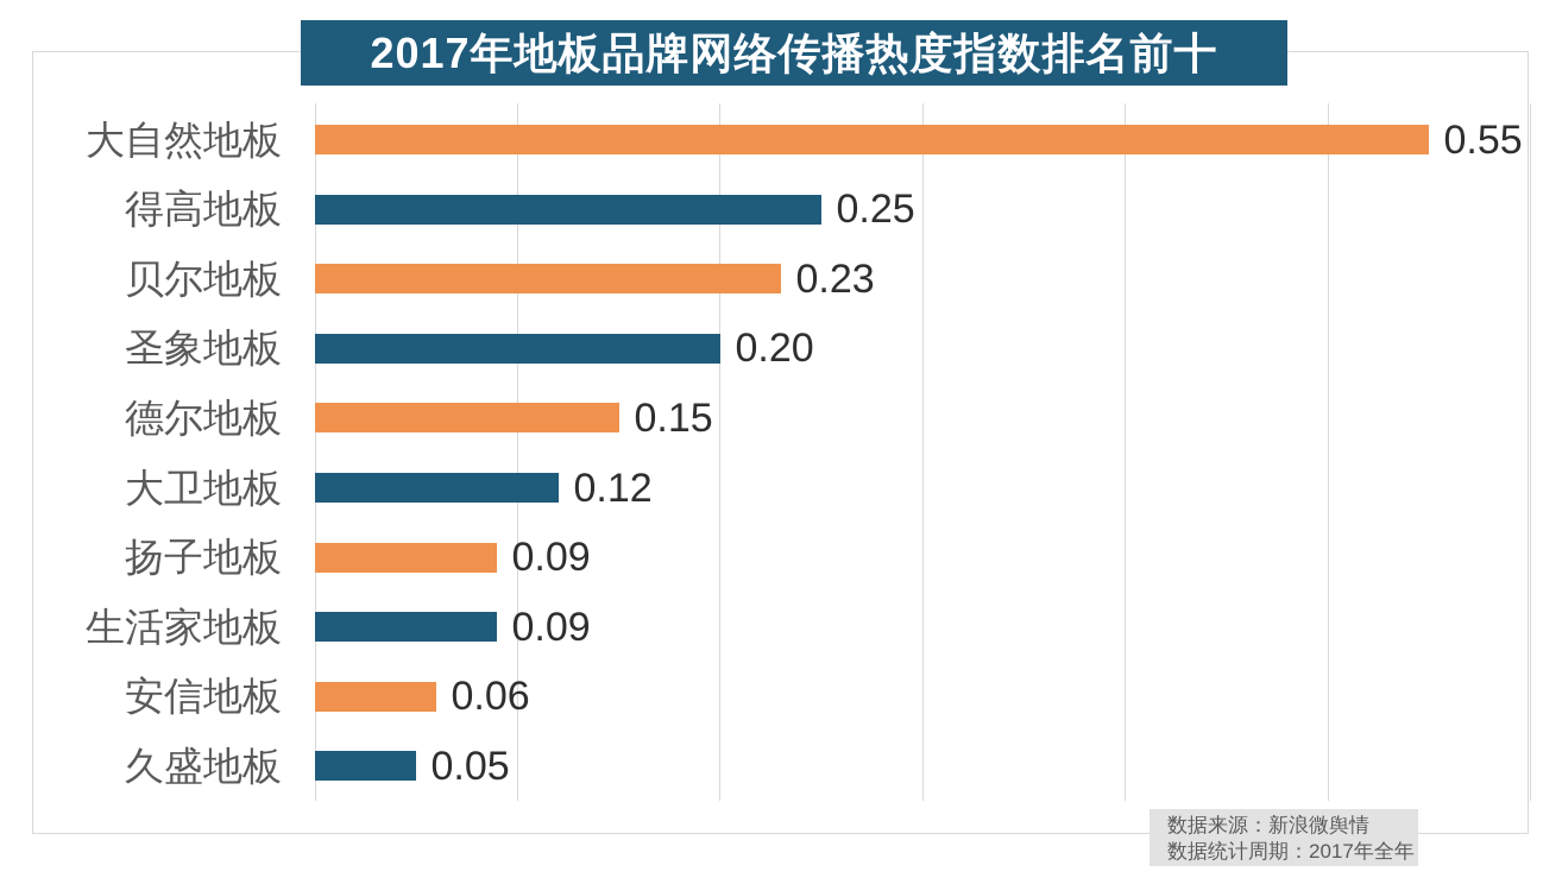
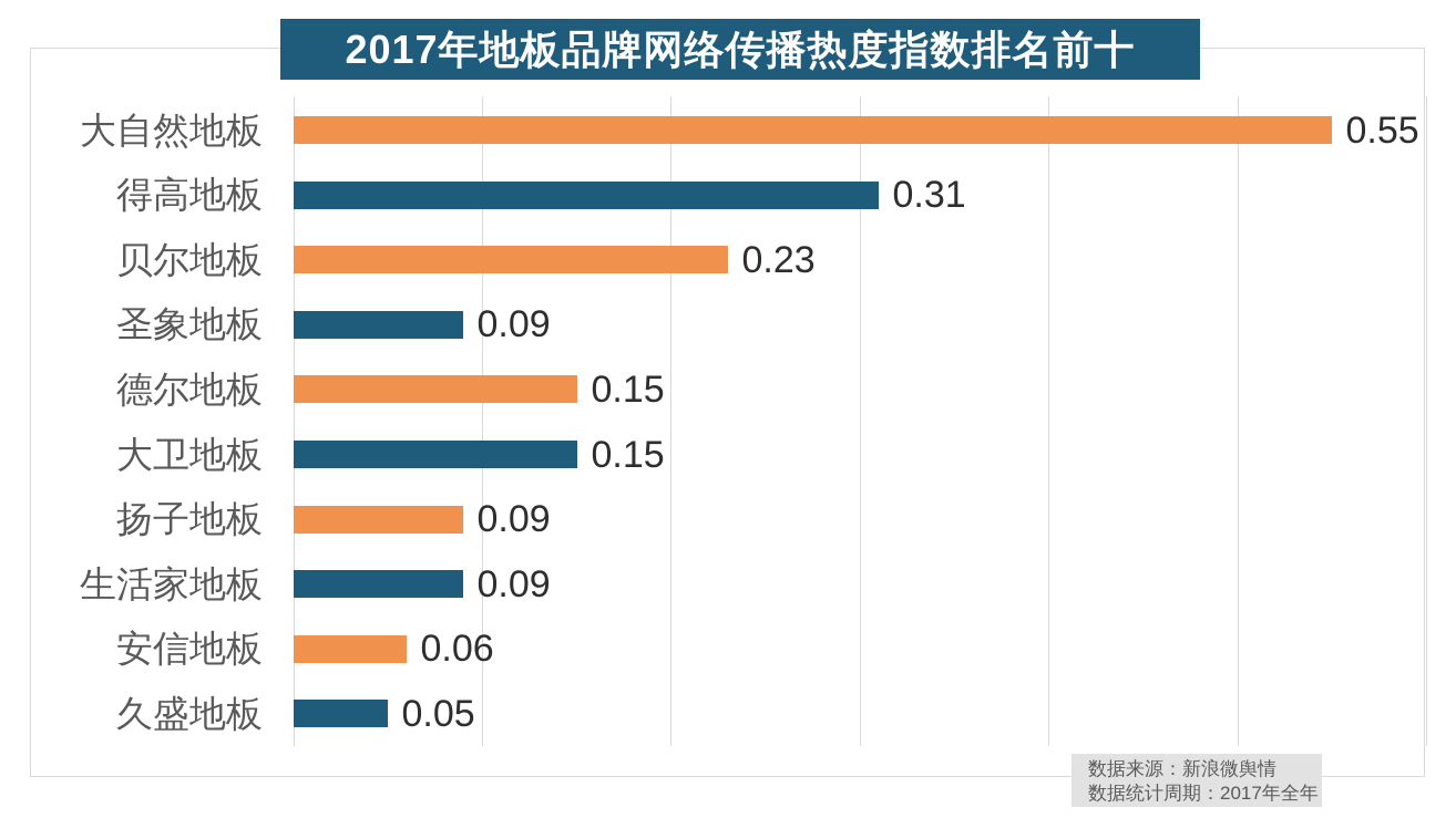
得高地板: 0.25 -> 0.31
圣象地板: 0.20 -> 0.09
大卫地板: 0.12 -> 0.15
